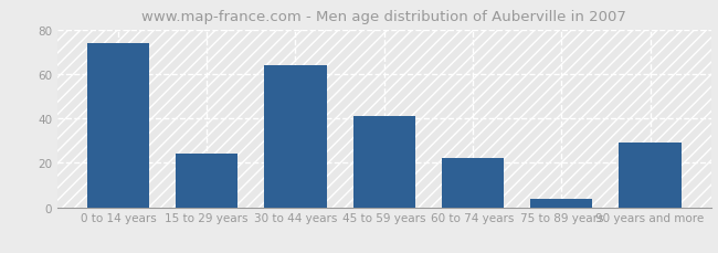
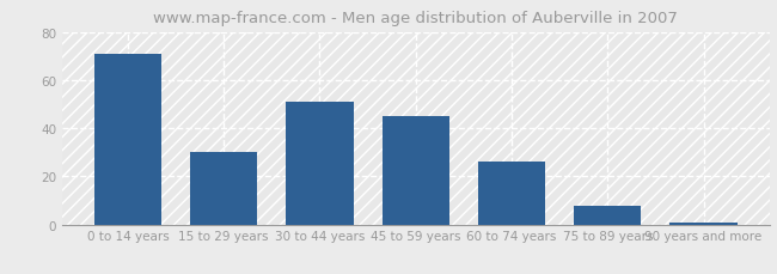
0 to 14 years: 74 -> 71
15 to 29 years: 24 -> 30
30 to 44 years: 64 -> 51
45 to 59 years: 41 -> 45
60 to 74 years: 22 -> 26
75 to 89 years: 4 -> 8
90 years and more: 29 -> 1
